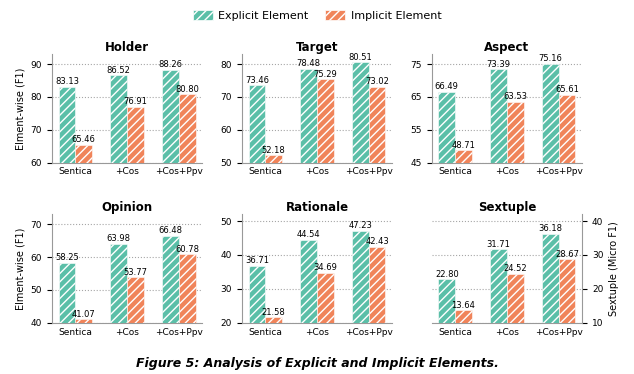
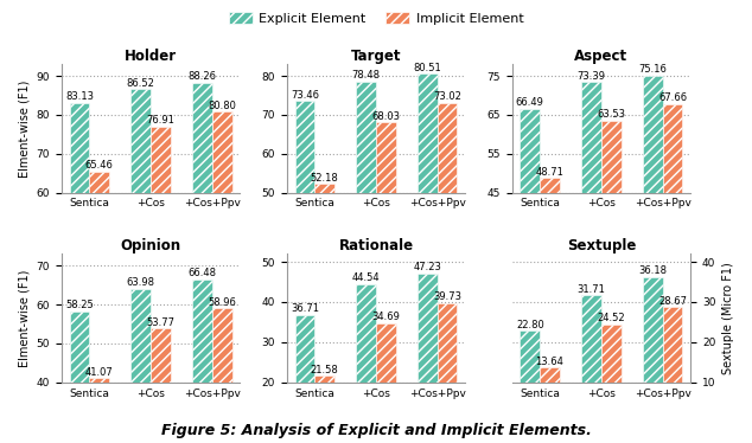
Target/Implicit Element/+Cos: 75.29 -> 68.03
Aspect/Implicit Element/+Cos+Ppv: 65.61 -> 67.66
Opinion/Implicit Element/+Cos+Ppv: 60.78 -> 58.96
Rationale/Implicit Element/+Cos+Ppv: 42.43 -> 39.73
